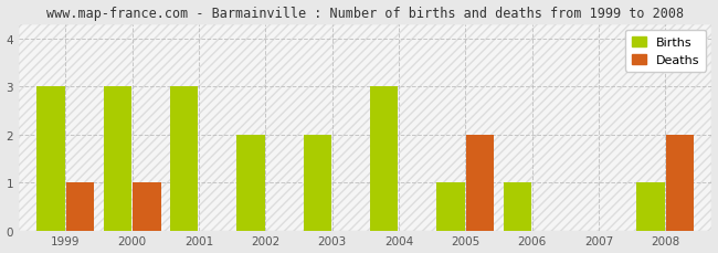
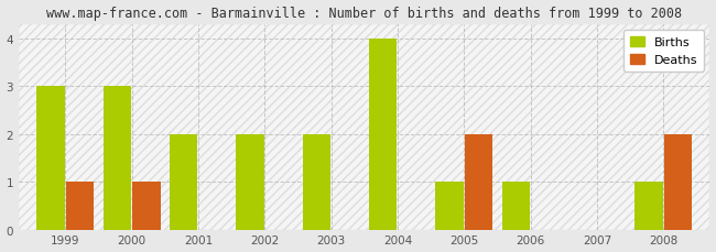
Births/2001: 3 -> 2
Births/2004: 3 -> 4
